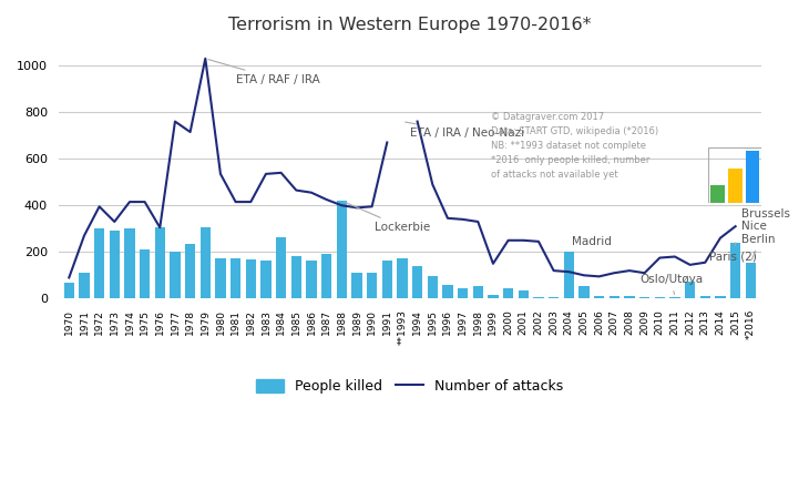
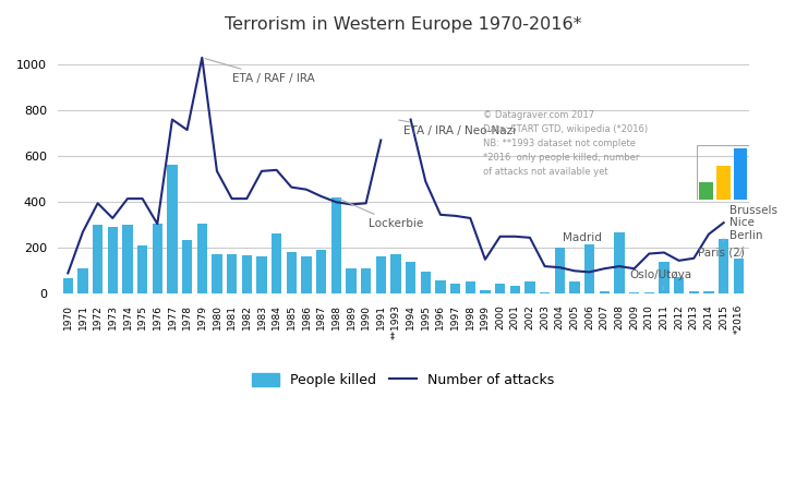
Terrorism in Western Europe 1970-2016*/People killed/1977: 200 -> 565
Terrorism in Western Europe 1970-2016*/People killed/2002: 4 -> 55
Terrorism in Western Europe 1970-2016*/People killed/2006: 10 -> 215
Terrorism in Western Europe 1970-2016*/People killed/2008: 10 -> 270
Terrorism in Western Europe 1970-2016*/People killed/2011: 5 -> 140
